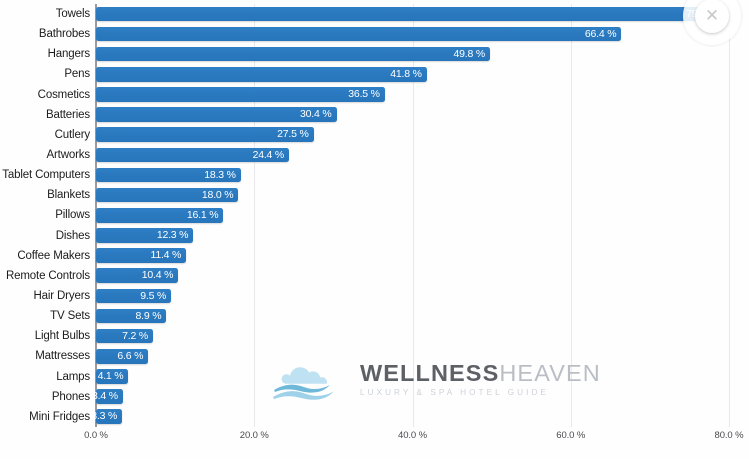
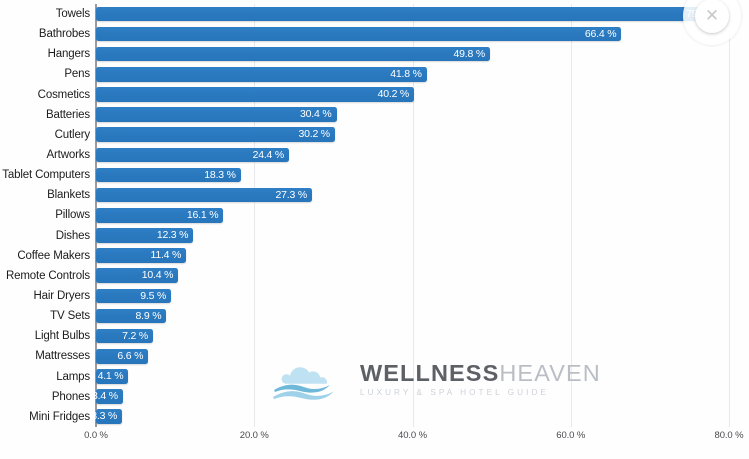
Cosmetics: 36.5 -> 40.2
Cutlery: 27.5 -> 30.2
Blankets: 18.0 -> 27.3
